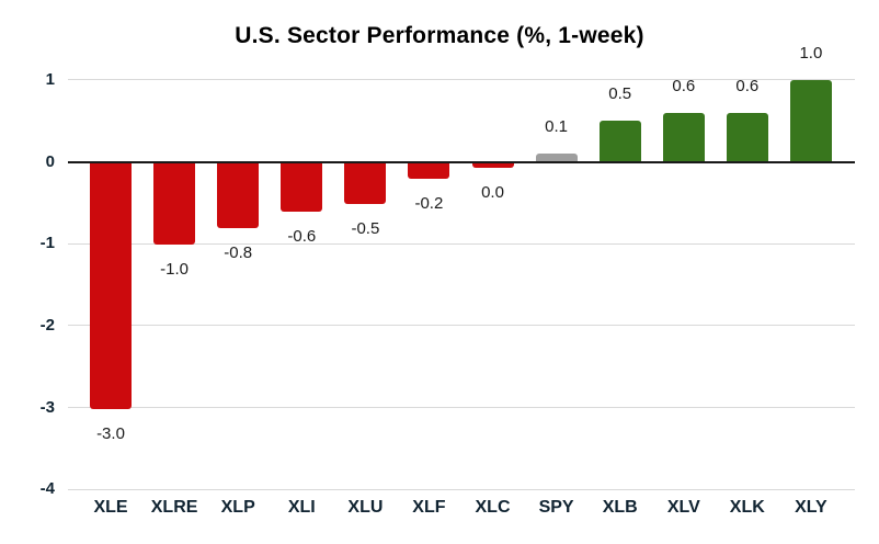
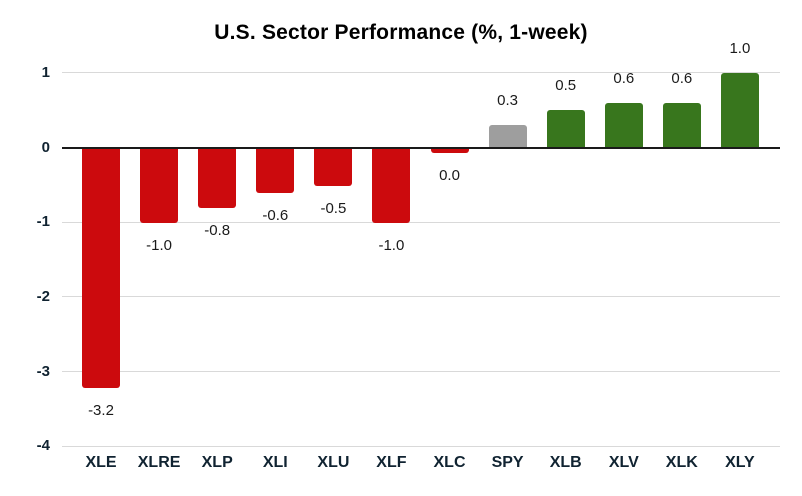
XLE: -3.0 -> -3.2
XLF: -0.2 -> -1.0
SPY: 0.1 -> 0.3
